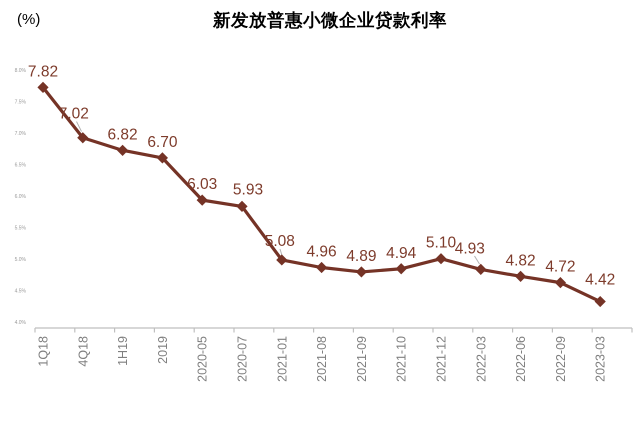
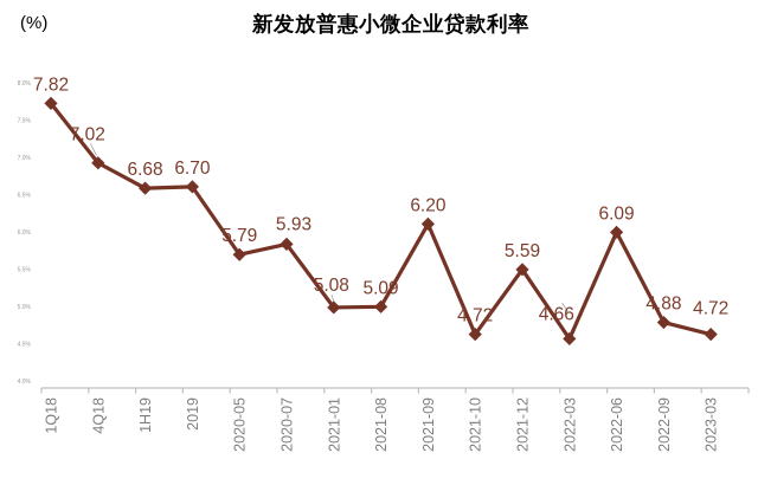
1H19: 6.82 -> 6.68
2020-05: 6.03 -> 5.79
2021-08: 4.96 -> 5.09
2021-09: 4.89 -> 6.20
2021-10: 4.94 -> 4.72
2021-12: 5.10 -> 5.59
2022-03: 4.93 -> 4.66
2022-06: 4.82 -> 6.09
2022-09: 4.72 -> 4.88
2023-03: 4.42 -> 4.72
